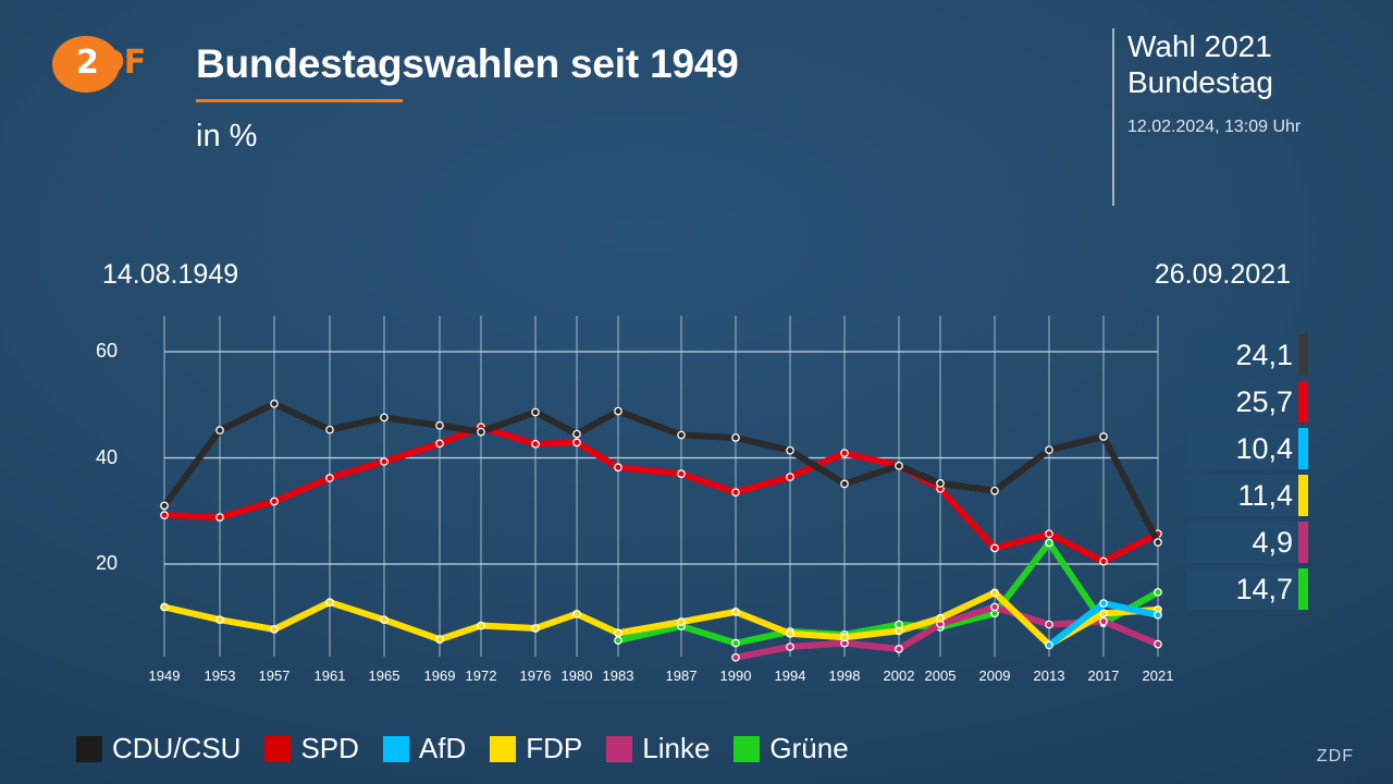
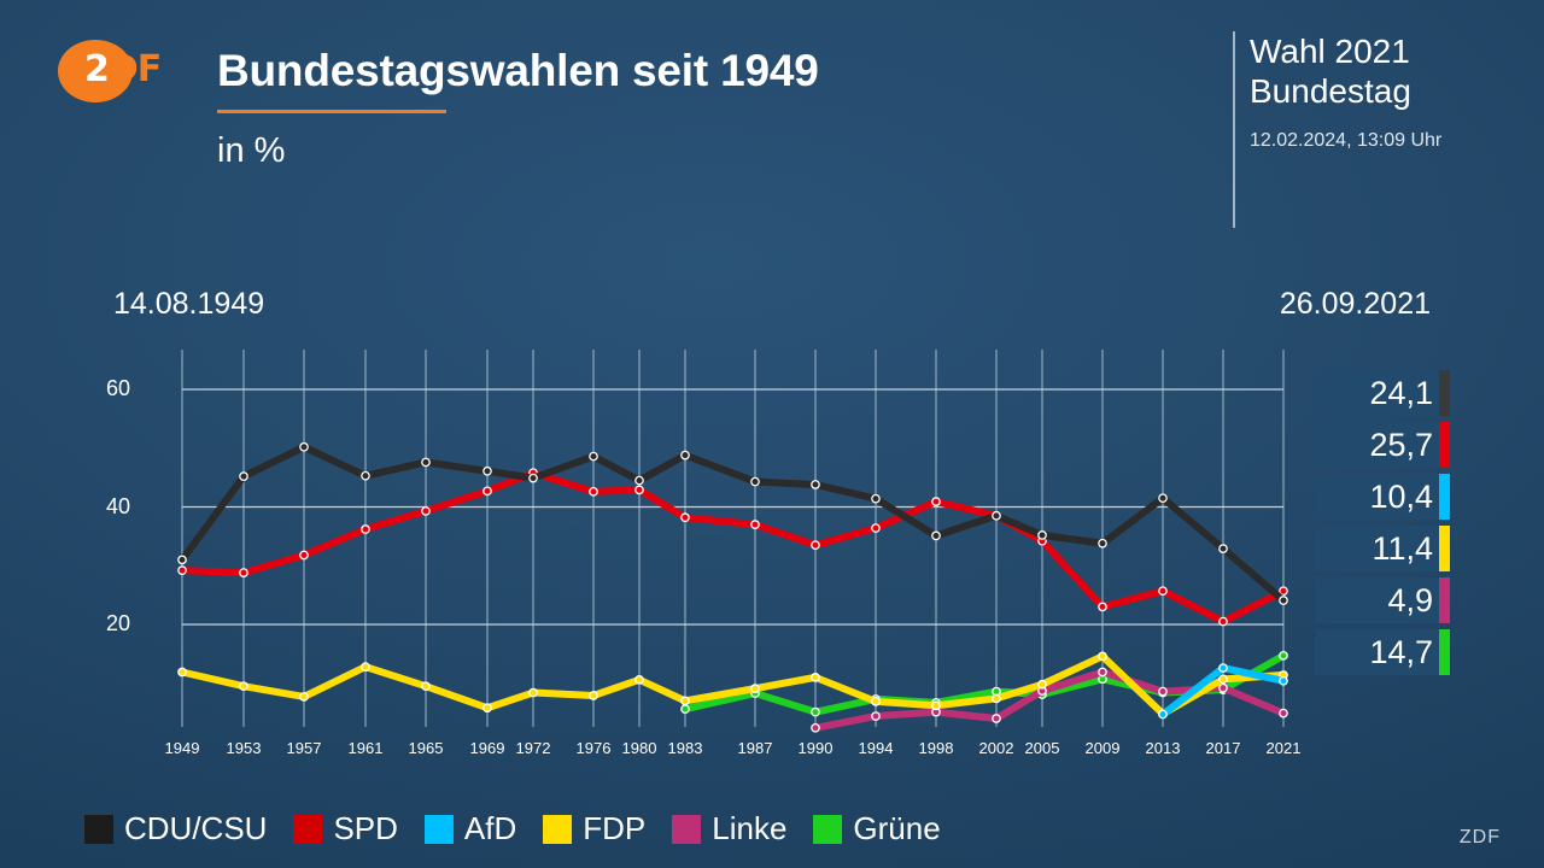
Grüne/2013: 24 -> 8
CDU/CSU/2017: 44 -> 33
